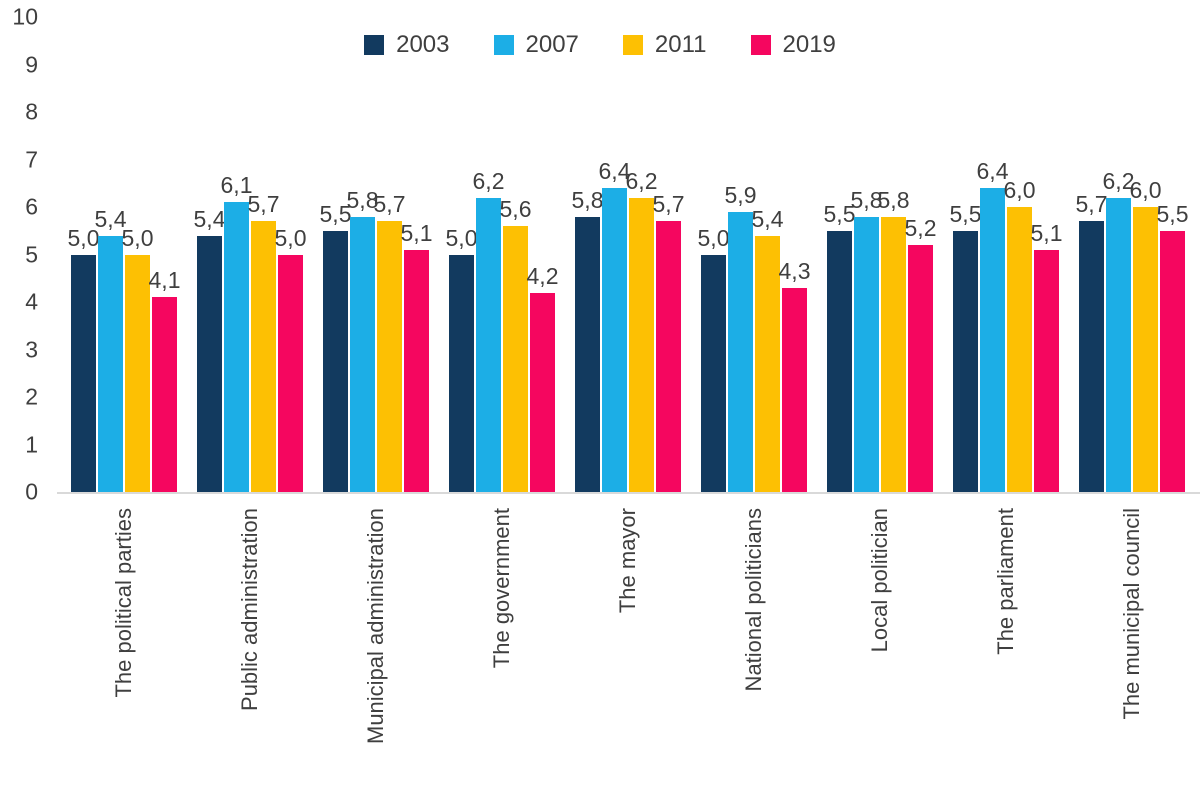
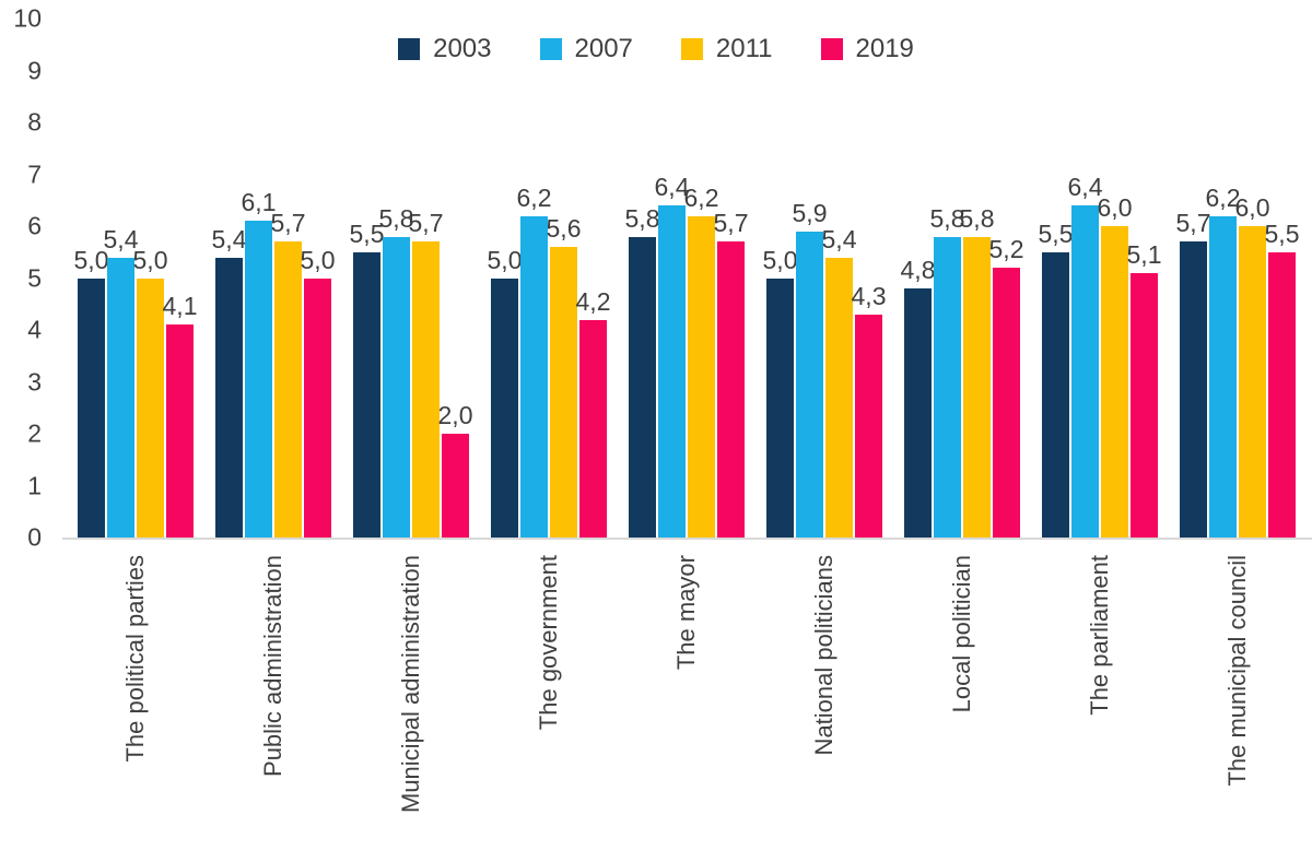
2019/Municipal administration: 5,1 -> 2,0
2003/Local politician: 5,5 -> 4,8
